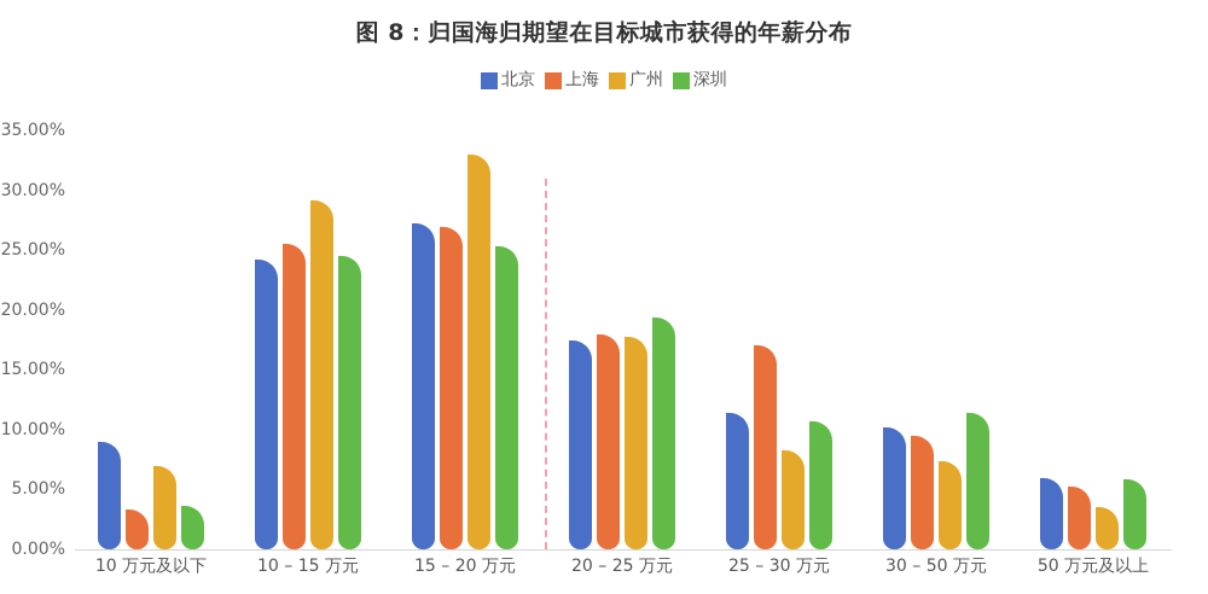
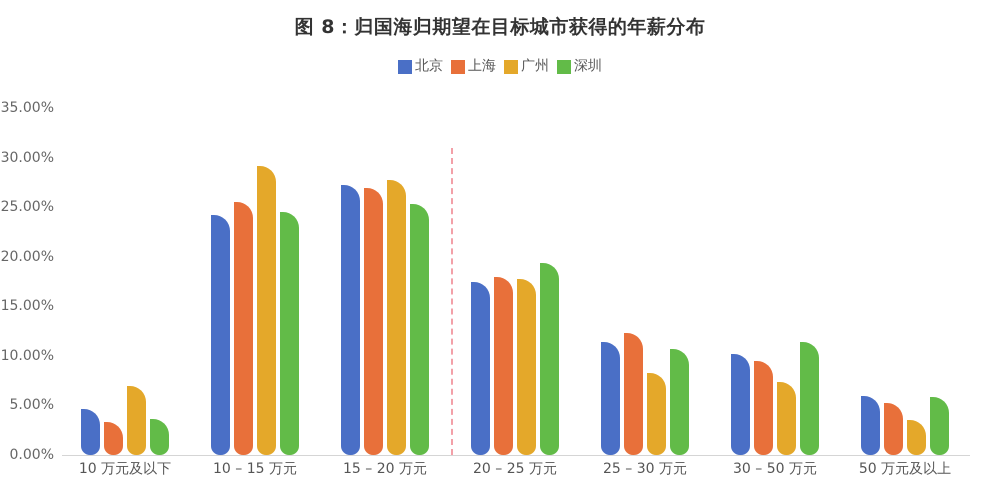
北京/10 万元及以下: 9% -> 5%
广州/15 – 20 万元: 33% -> 28%
上海/25 – 30 万元: 17% -> 12%
